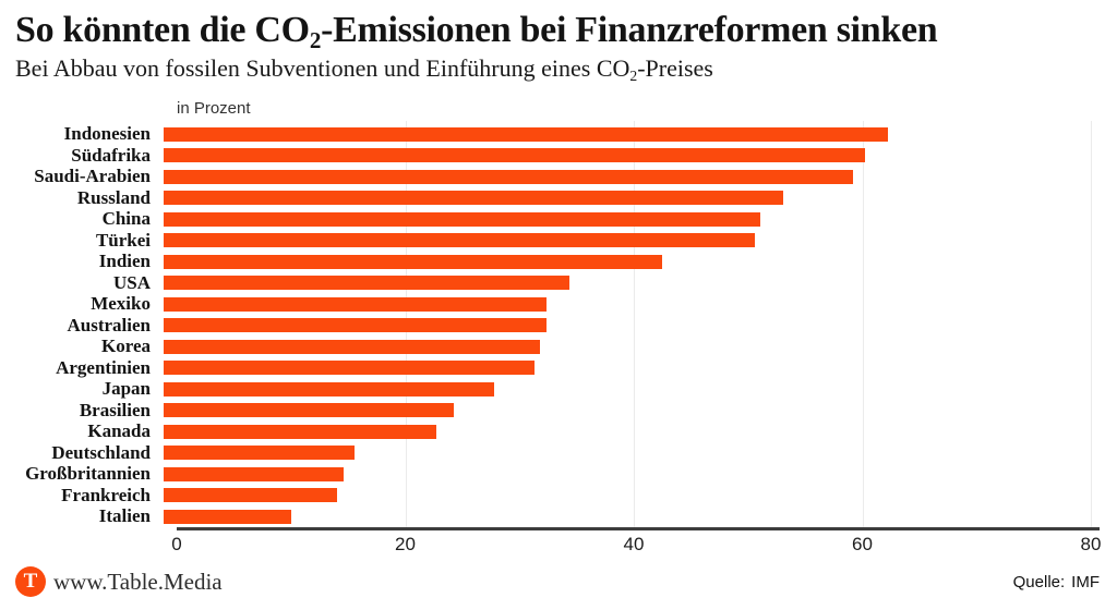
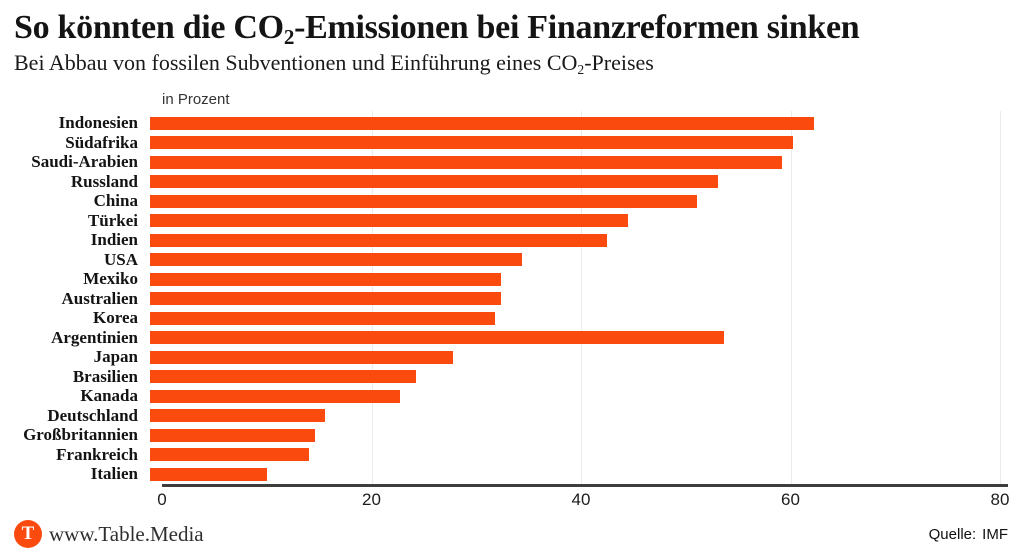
Türkei: 51.0 -> 45.0
Argentinien: 32.0 -> 54.0
